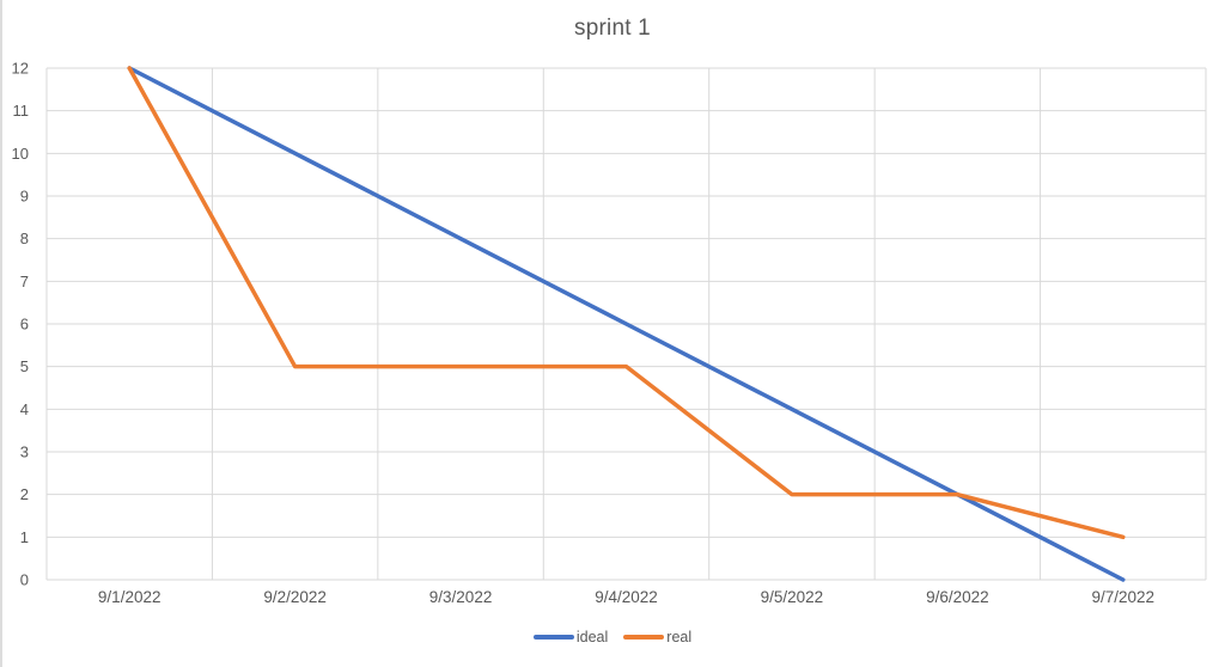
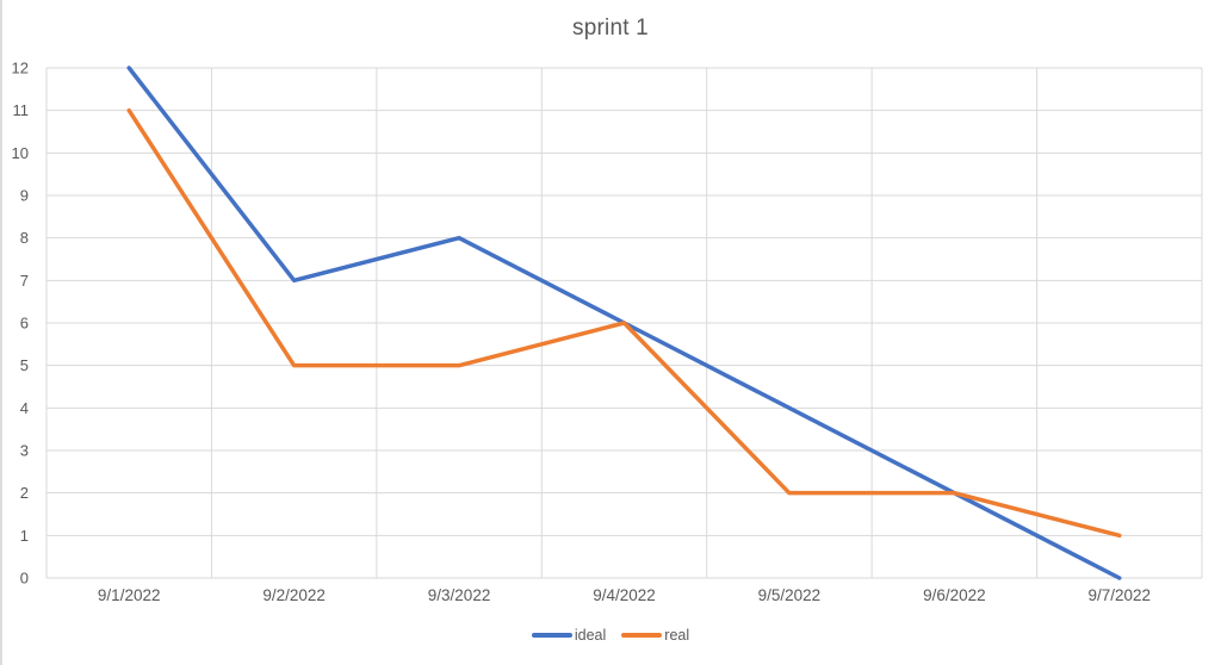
real/9/1/2022: 12 -> 11
ideal/9/2/2022: 10 -> 7
real/9/4/2022: 5 -> 6
